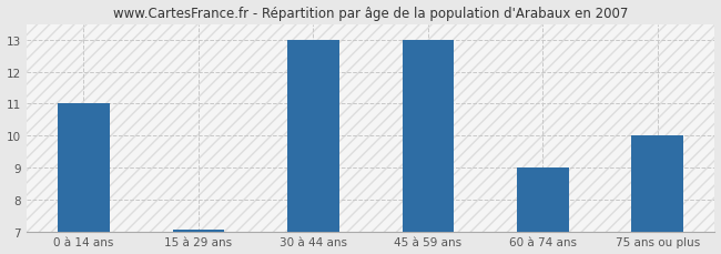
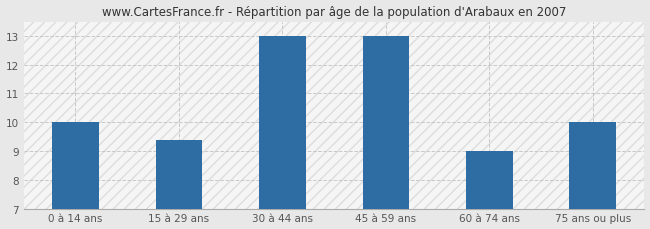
0 à 14 ans: 11.00 -> 10.00
15 à 29 ans: 7.05 -> 9.40
